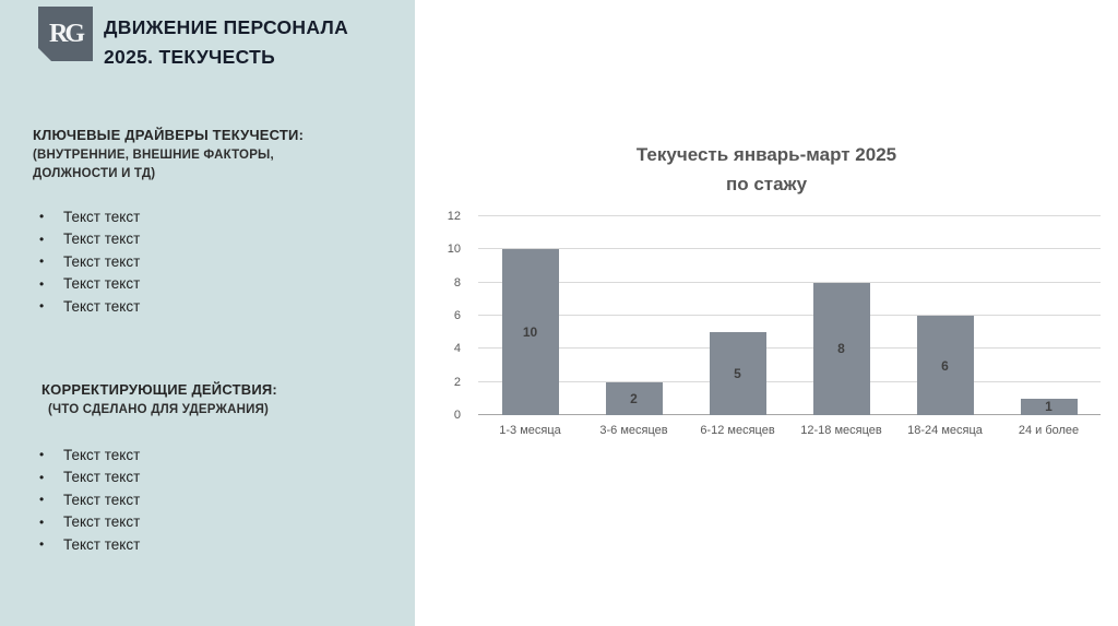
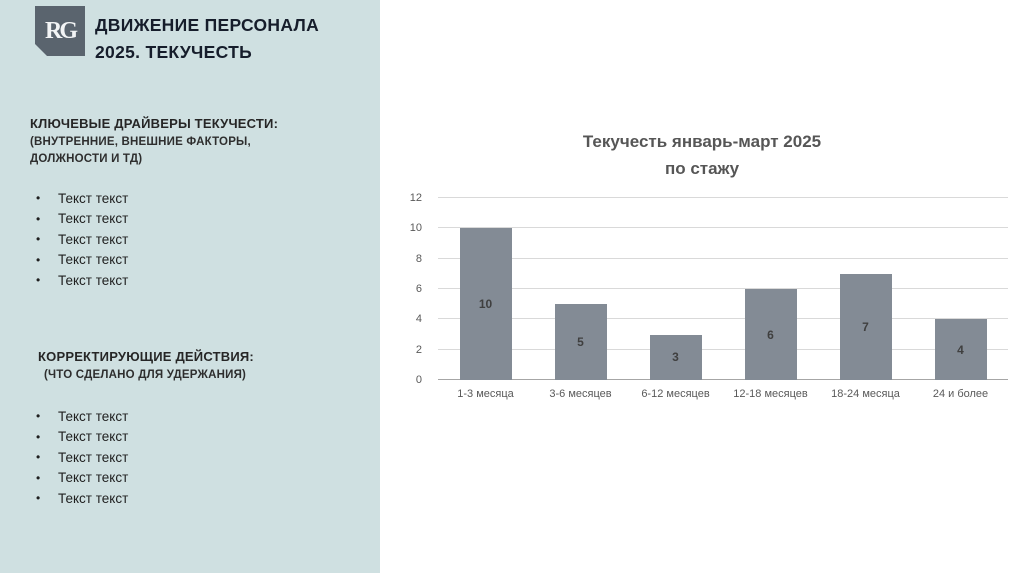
3-6 месяцев: 2 -> 5
6-12 месяцев: 5 -> 3
12-18 месяцев: 8 -> 6
18-24 месяца: 6 -> 7
24 и более: 1 -> 4
